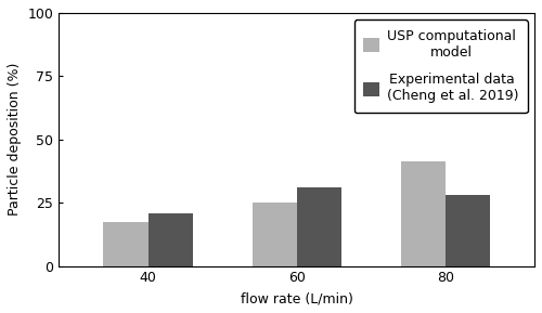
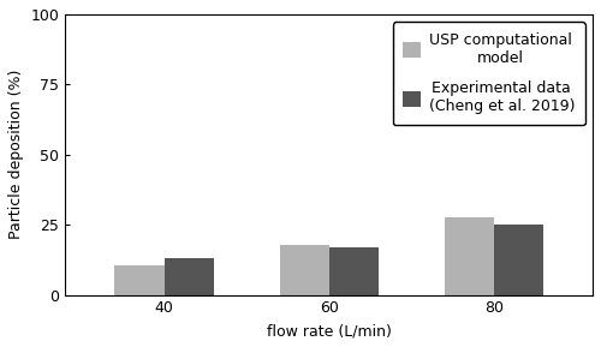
USP computational model/40: 17.5 -> 10.5
Experimental data (Cheng et al. 2019)/40: 21 -> 13
USP computational model/60: 25.0 -> 18.0
Experimental data (Cheng et al. 2019)/60: 31 -> 17
USP computational model/80: 41.5 -> 27.5
Experimental data (Cheng et al. 2019)/80: 28 -> 25
